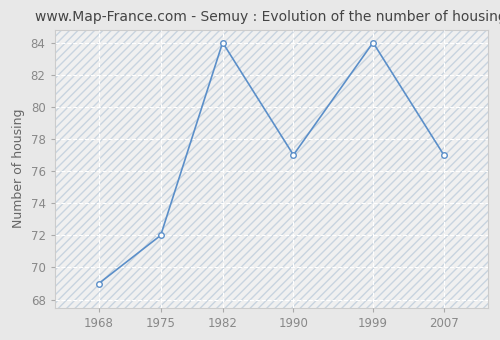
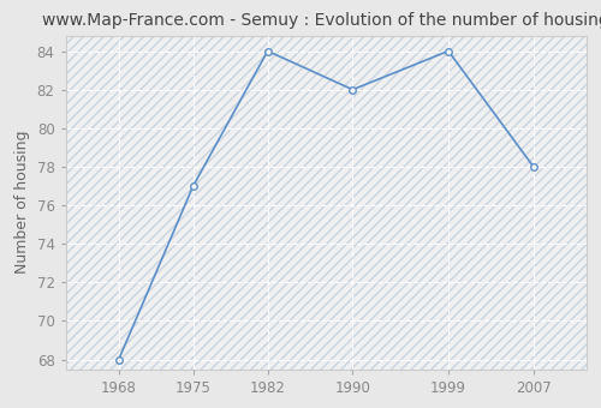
1968: 69 -> 68
1975: 72 -> 77
1990: 77 -> 82
2007: 77 -> 78
